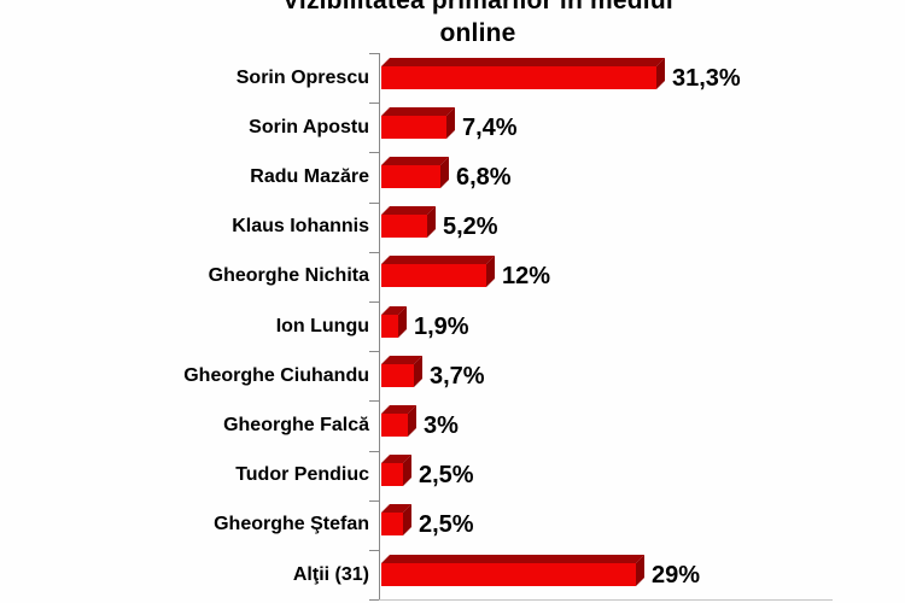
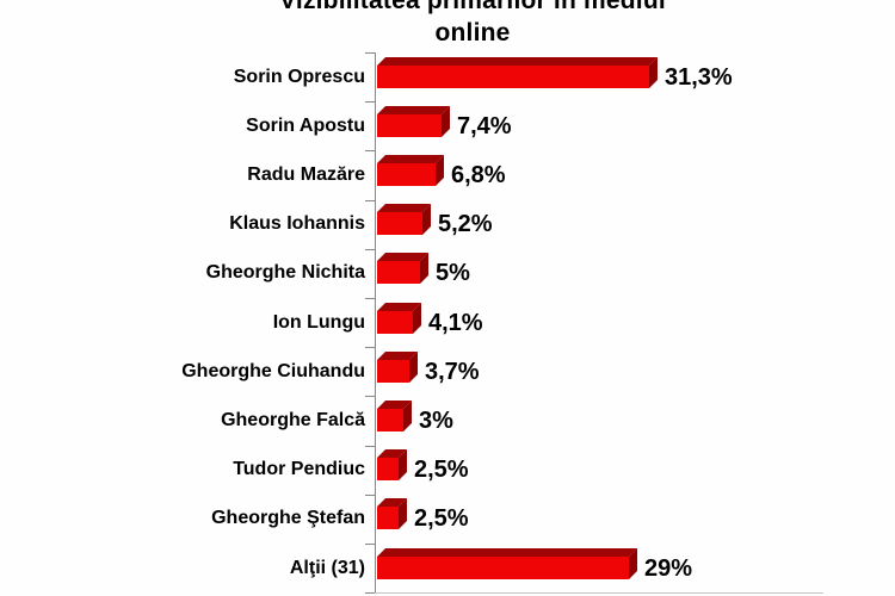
Gheorghe Nichita: 12% -> 5%
Ion Lungu: 1,9% -> 4,1%
